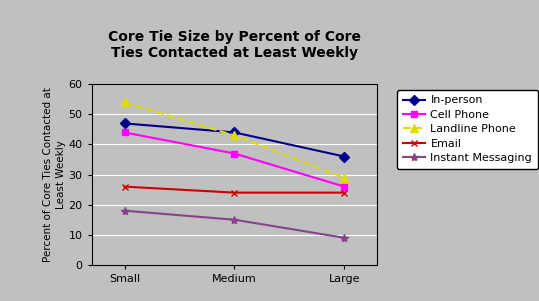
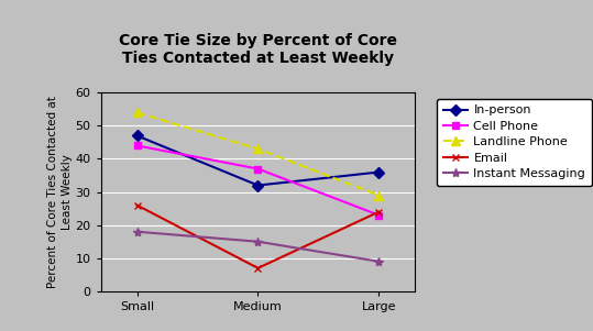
In-person/Medium: 44 -> 32
Email/Medium: 24 -> 7
Cell Phone/Large: 26 -> 23
